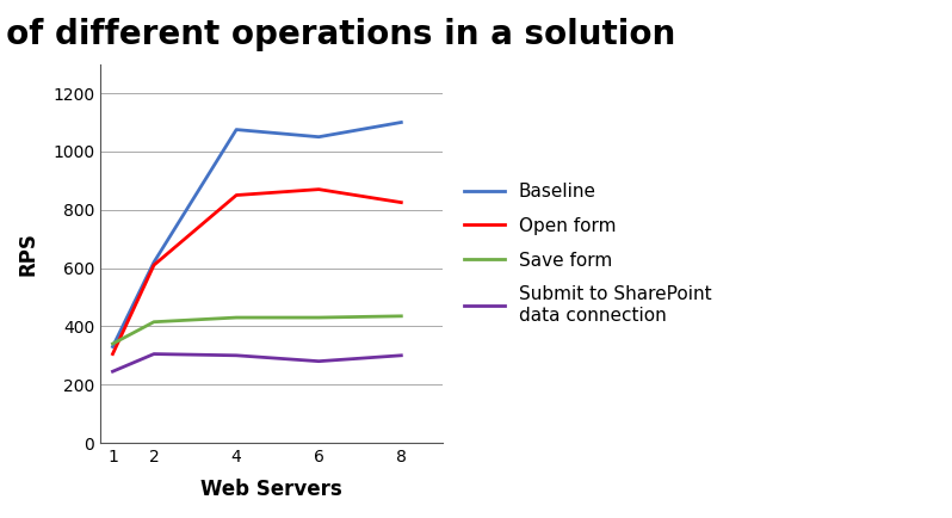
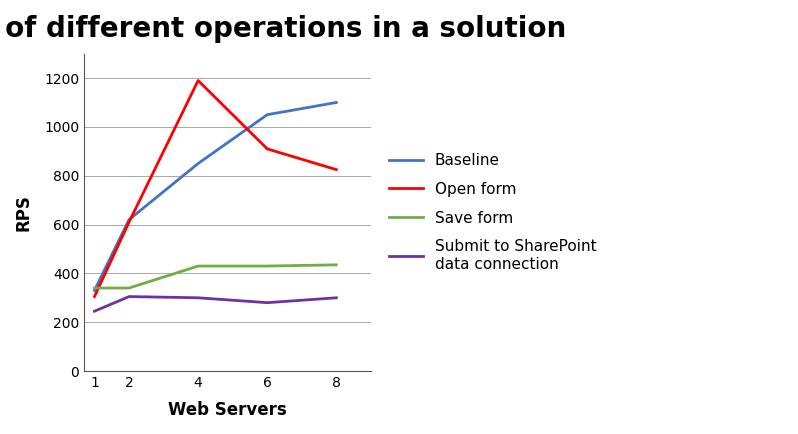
Save form/2: 415 -> 340
Baseline/4: 1075 -> 850
Open form/4: 850 -> 1190
Open form/6: 870 -> 910
